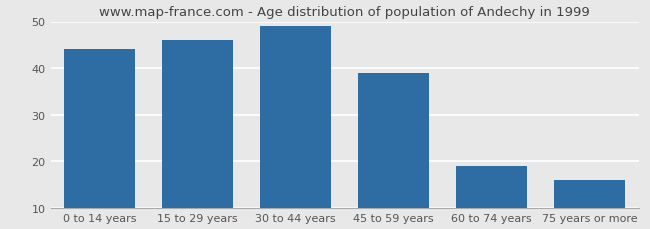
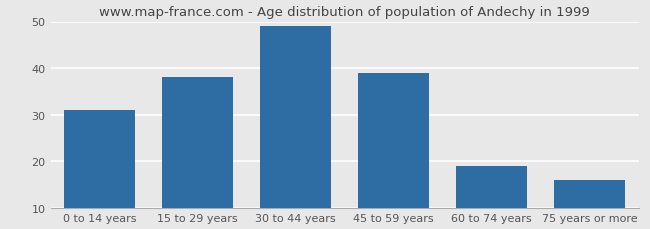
0 to 14 years: 44 -> 31
15 to 29 years: 46 -> 38
